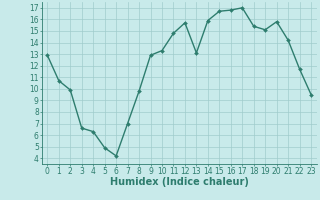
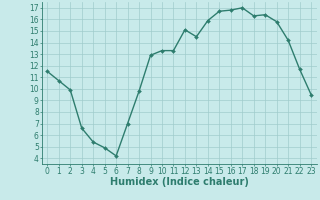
0: 12.9 -> 11.5
4: 6.3 -> 5.4
11: 14.8 -> 13.3
12: 15.7 -> 15.1
13: 13.1 -> 14.5
18: 15.4 -> 16.3
19: 15.1 -> 16.4
